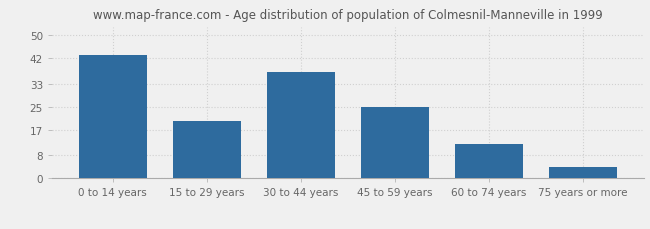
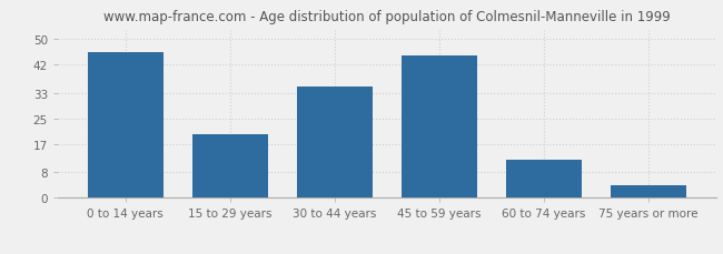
0 to 14 years: 43 -> 46
30 to 44 years: 37 -> 35
45 to 59 years: 25 -> 45
